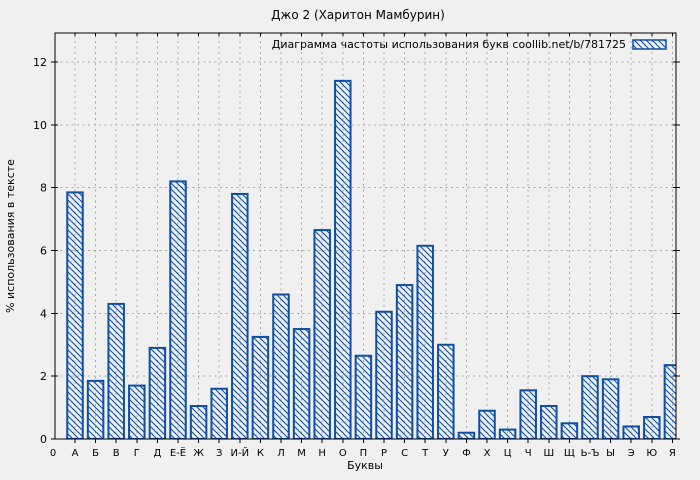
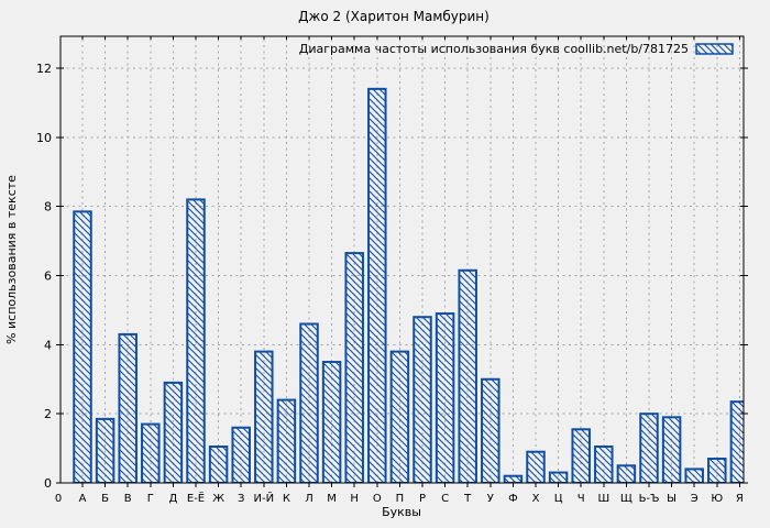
И-Й: 7.8 -> 3.8
К: 3.2 -> 2.4
П: 2.6 -> 3.8
Р: 4.0 -> 4.8
